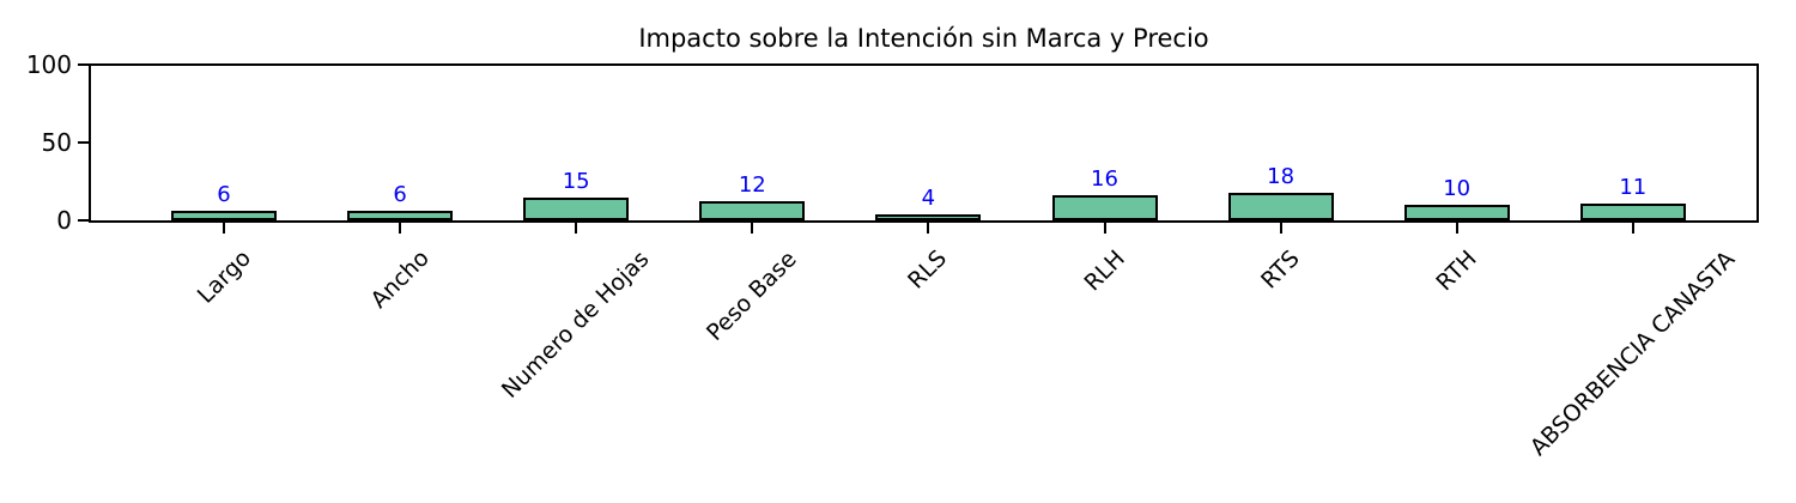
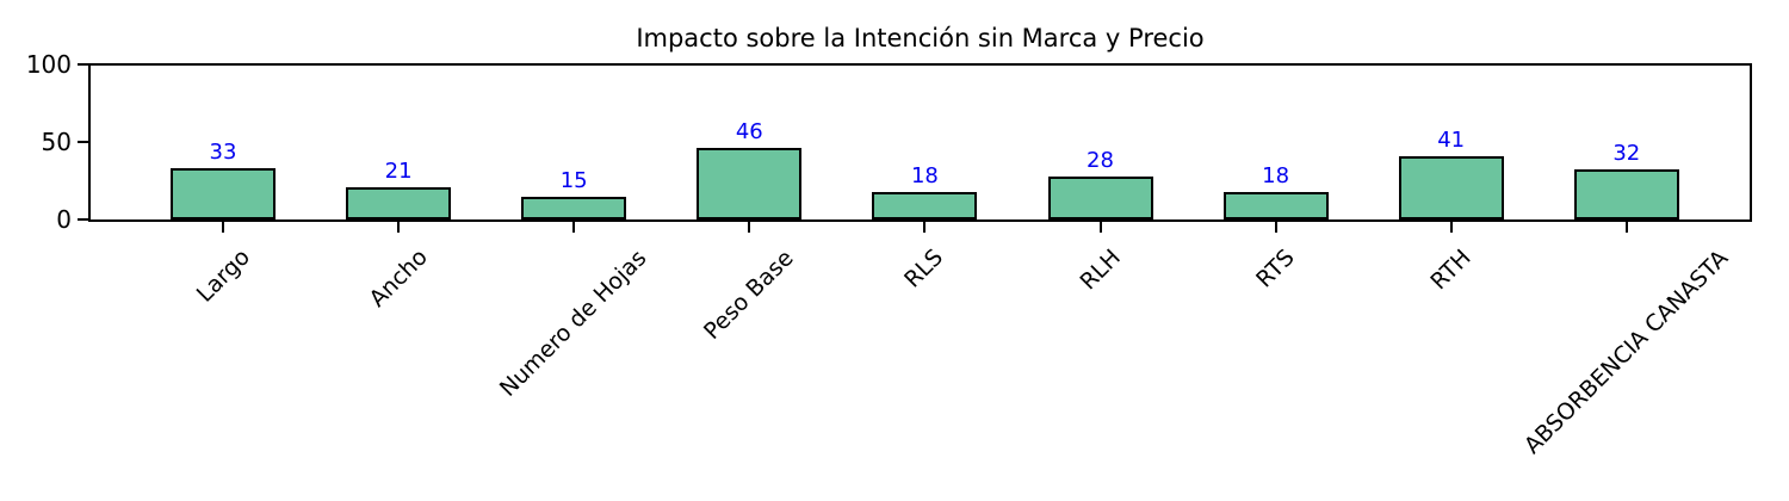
Largo: 6 -> 33
Ancho: 6 -> 21
Peso Base: 12 -> 46
RLS: 4 -> 18
RLH: 16 -> 28
RTH: 10 -> 41
ABSORBENCIA CANASTA: 11 -> 32
